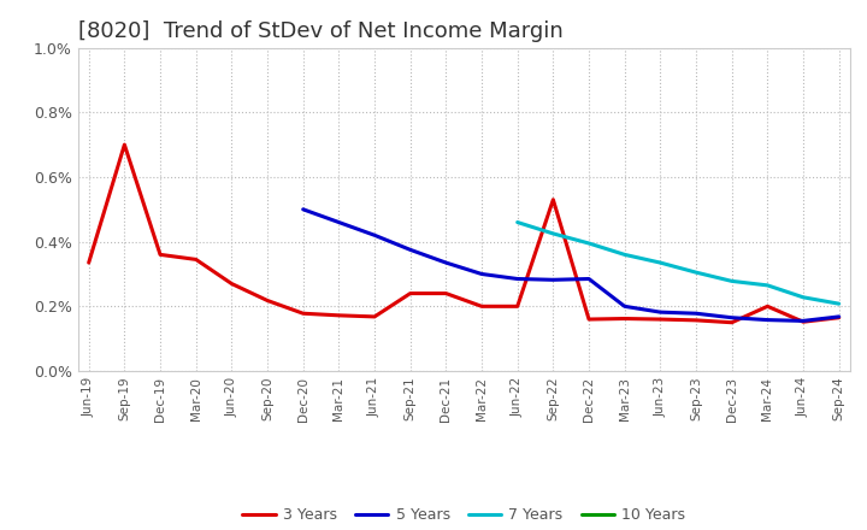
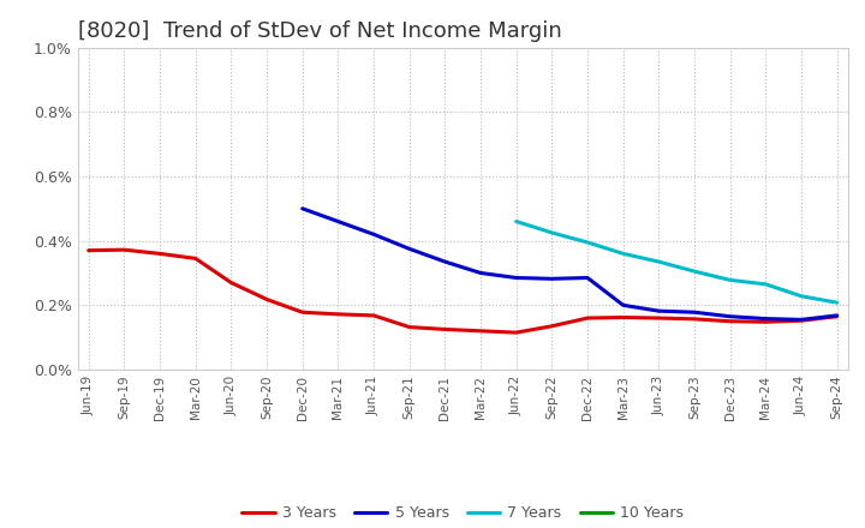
3 Years/Jun-19: 0.335% -> 0.370%
3 Years/Sep-19: 0.700% -> 0.372%
3 Years/Sep-21: 0.240% -> 0.132%
3 Years/Dec-21: 0.240% -> 0.125%
3 Years/Mar-22: 0.200% -> 0.120%
3 Years/Jun-22: 0.200% -> 0.115%
3 Years/Sep-22: 0.530% -> 0.135%
3 Years/Mar-24: 0.200% -> 0.148%
